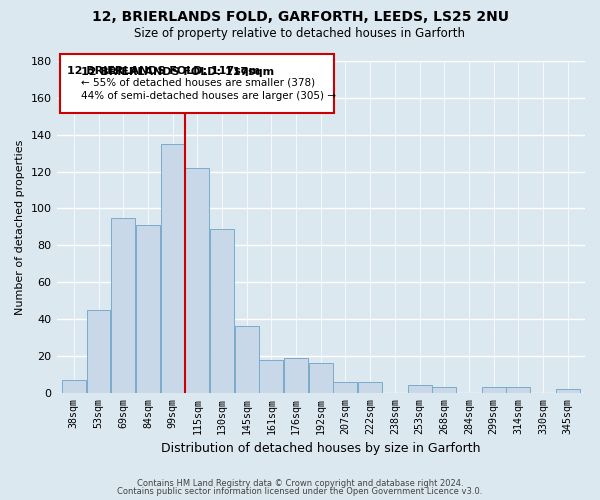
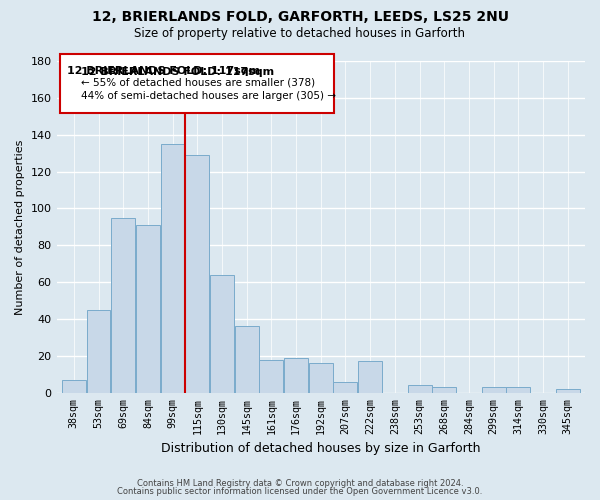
115sqm: 122 -> 129
130sqm: 89 -> 64
222sqm: 6 -> 17
